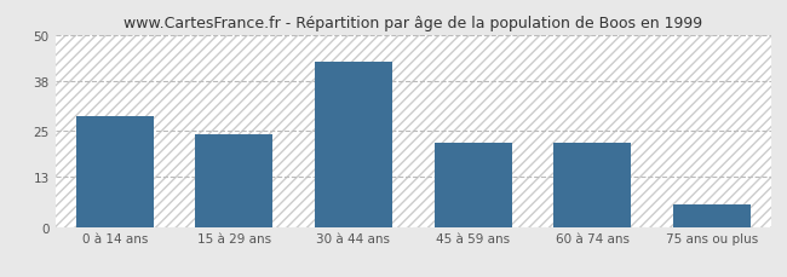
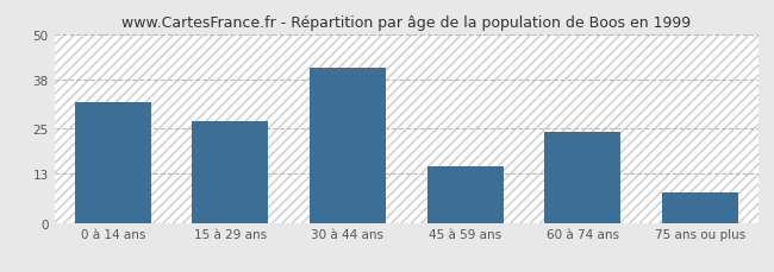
0 à 14 ans: 29 -> 32
15 à 29 ans: 24 -> 27
30 à 44 ans: 43 -> 41
45 à 59 ans: 22 -> 15
60 à 74 ans: 22 -> 24
75 ans ou plus: 6 -> 8
